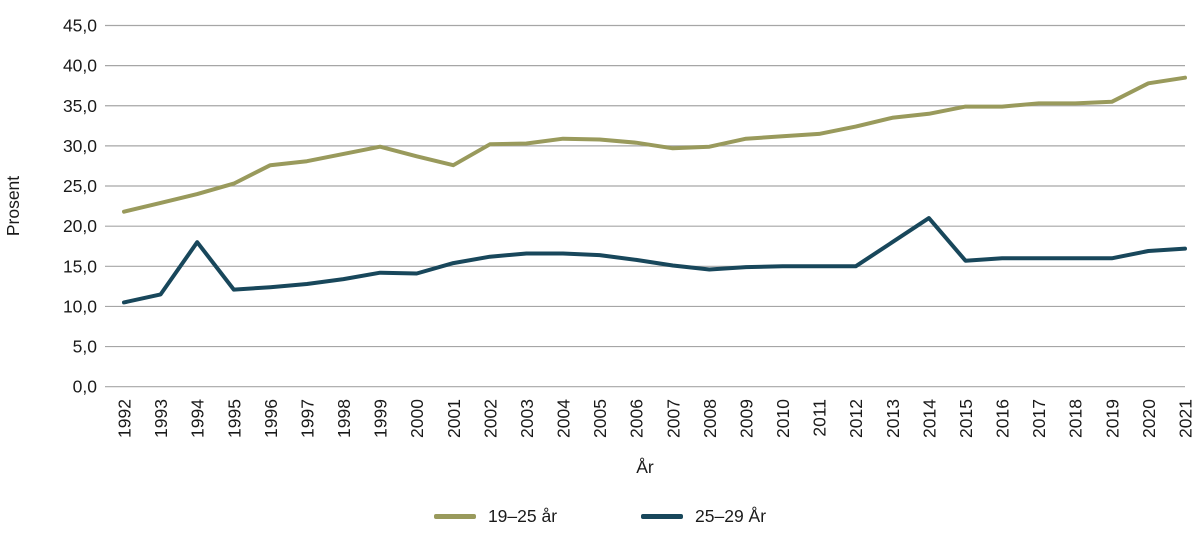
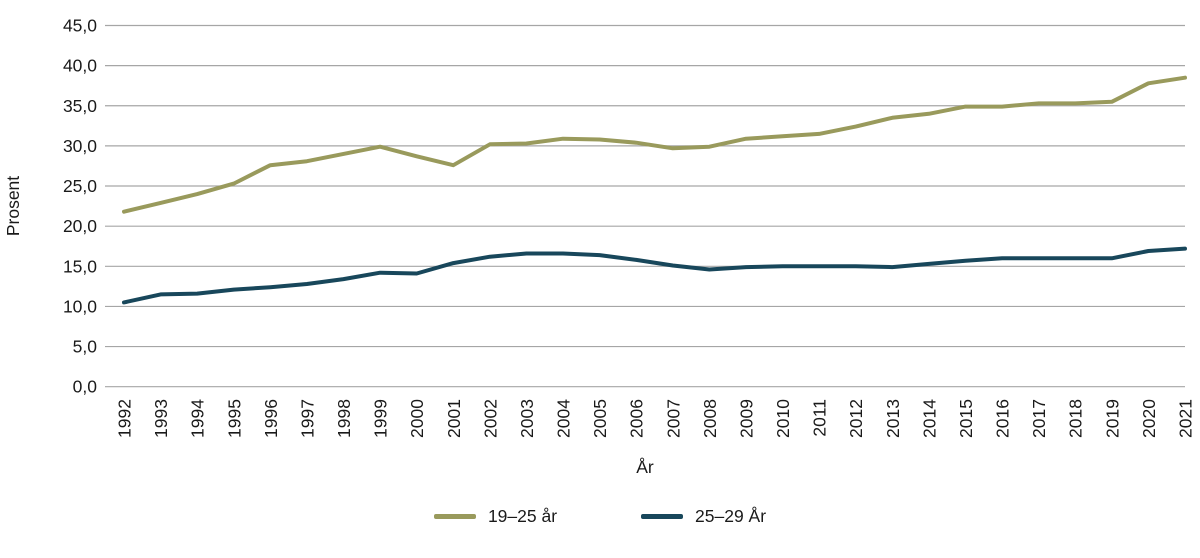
25–29 År/1994: 18 -> 12
25–29 År/2013: 18 -> 15
25–29 År/2014: 21 -> 15
